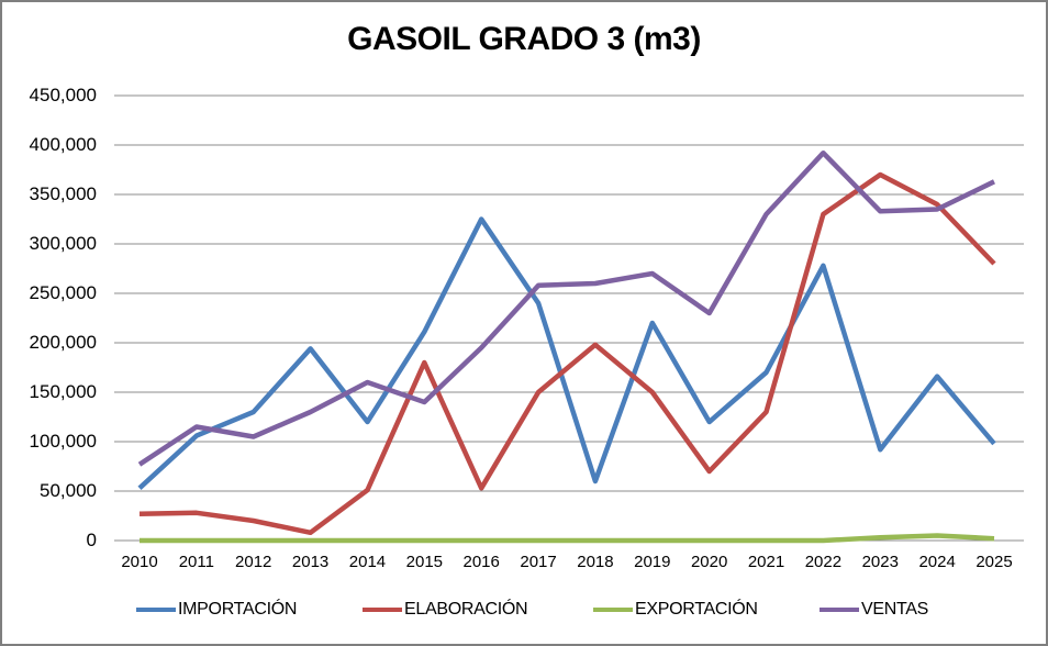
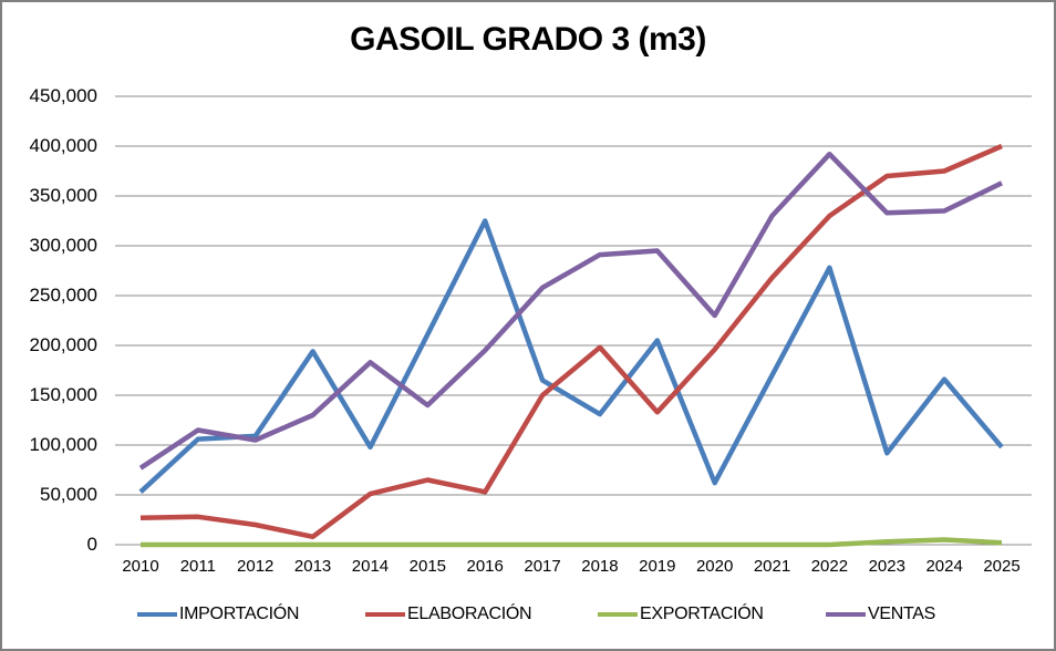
IMPORTACIÓN/2012: 130000 -> 110000
IMPORTACIÓN/2014: 120000 -> 100000
VENTAS/2014: 160000 -> 180000
ELABORACIÓN/2015: 180000 -> 60000
IMPORTACIÓN/2017: 240000 -> 160000
IMPORTACIÓN/2018: 60000 -> 130000
VENTAS/2018: 260000 -> 290000
IMPORTACIÓN/2019: 220000 -> 200000
ELABORACIÓN/2019: 150000 -> 130000
VENTAS/2019: 270000 -> 300000
IMPORTACIÓN/2020: 120000 -> 60000
ELABORACIÓN/2020: 70000 -> 200000
ELABORACIÓN/2021: 130000 -> 270000
ELABORACIÓN/2024: 340000 -> 380000
ELABORACIÓN/2025: 280000 -> 400000
